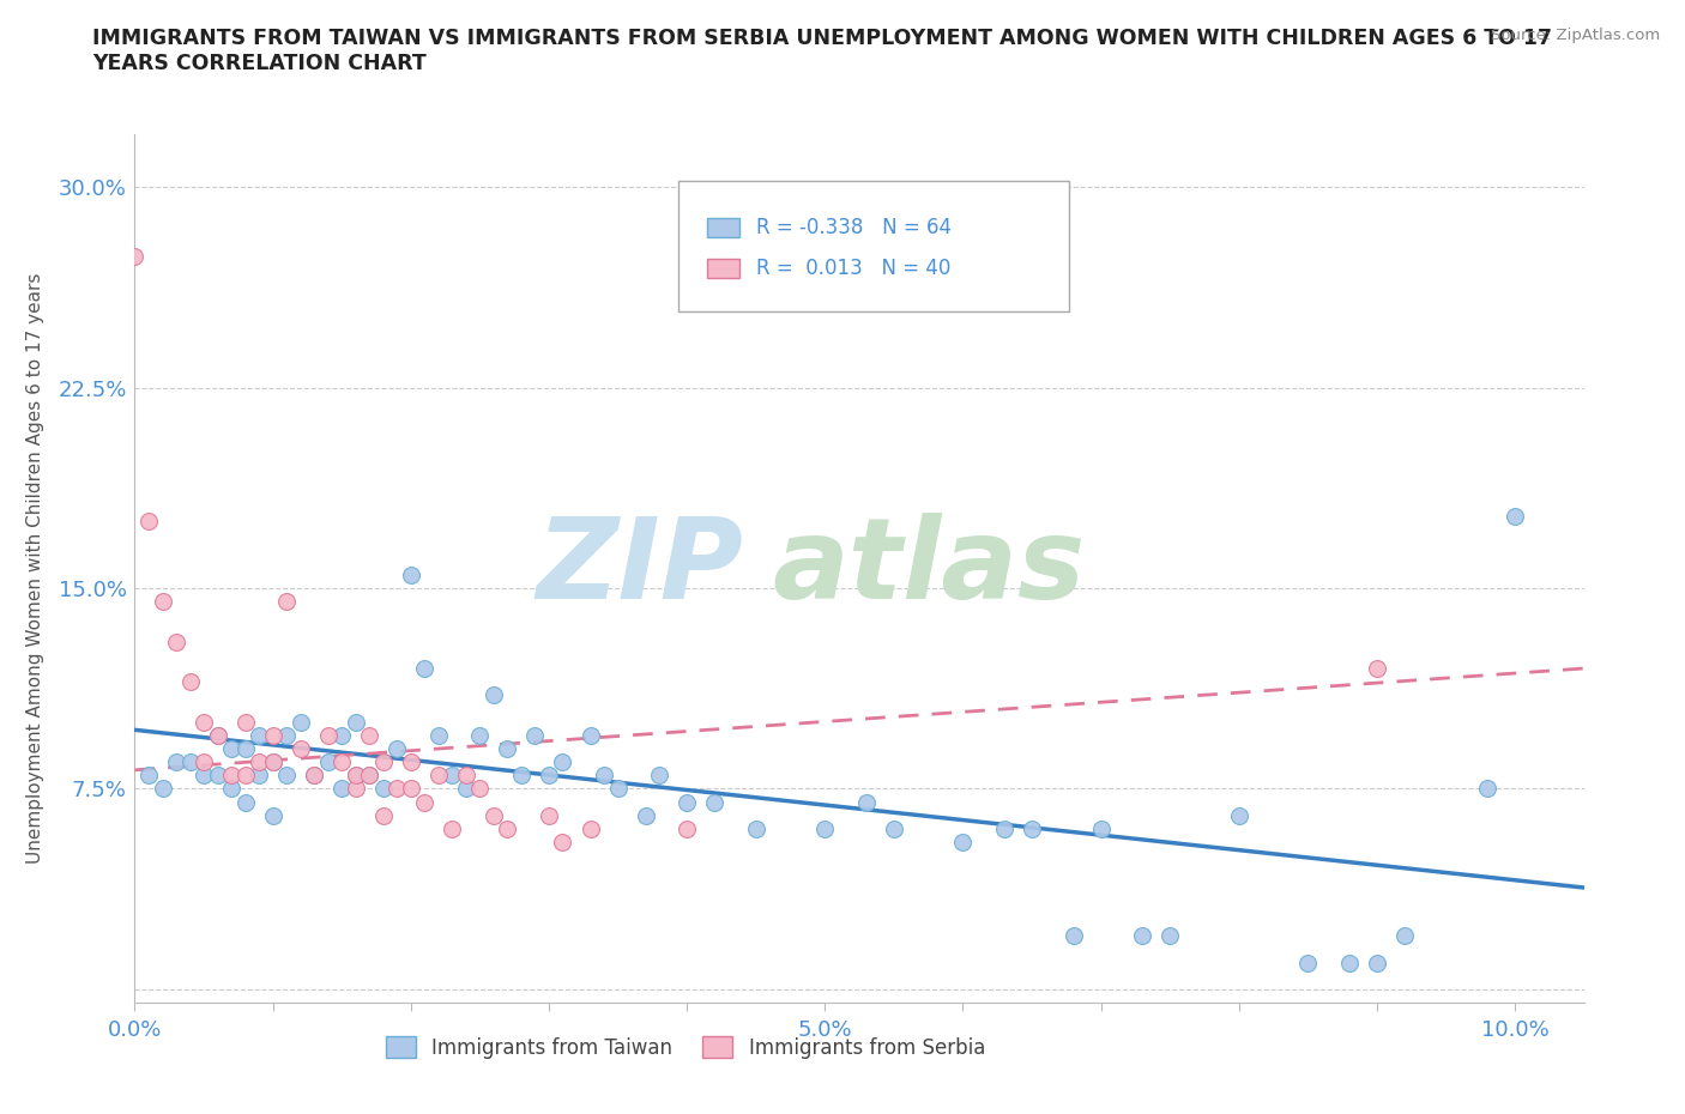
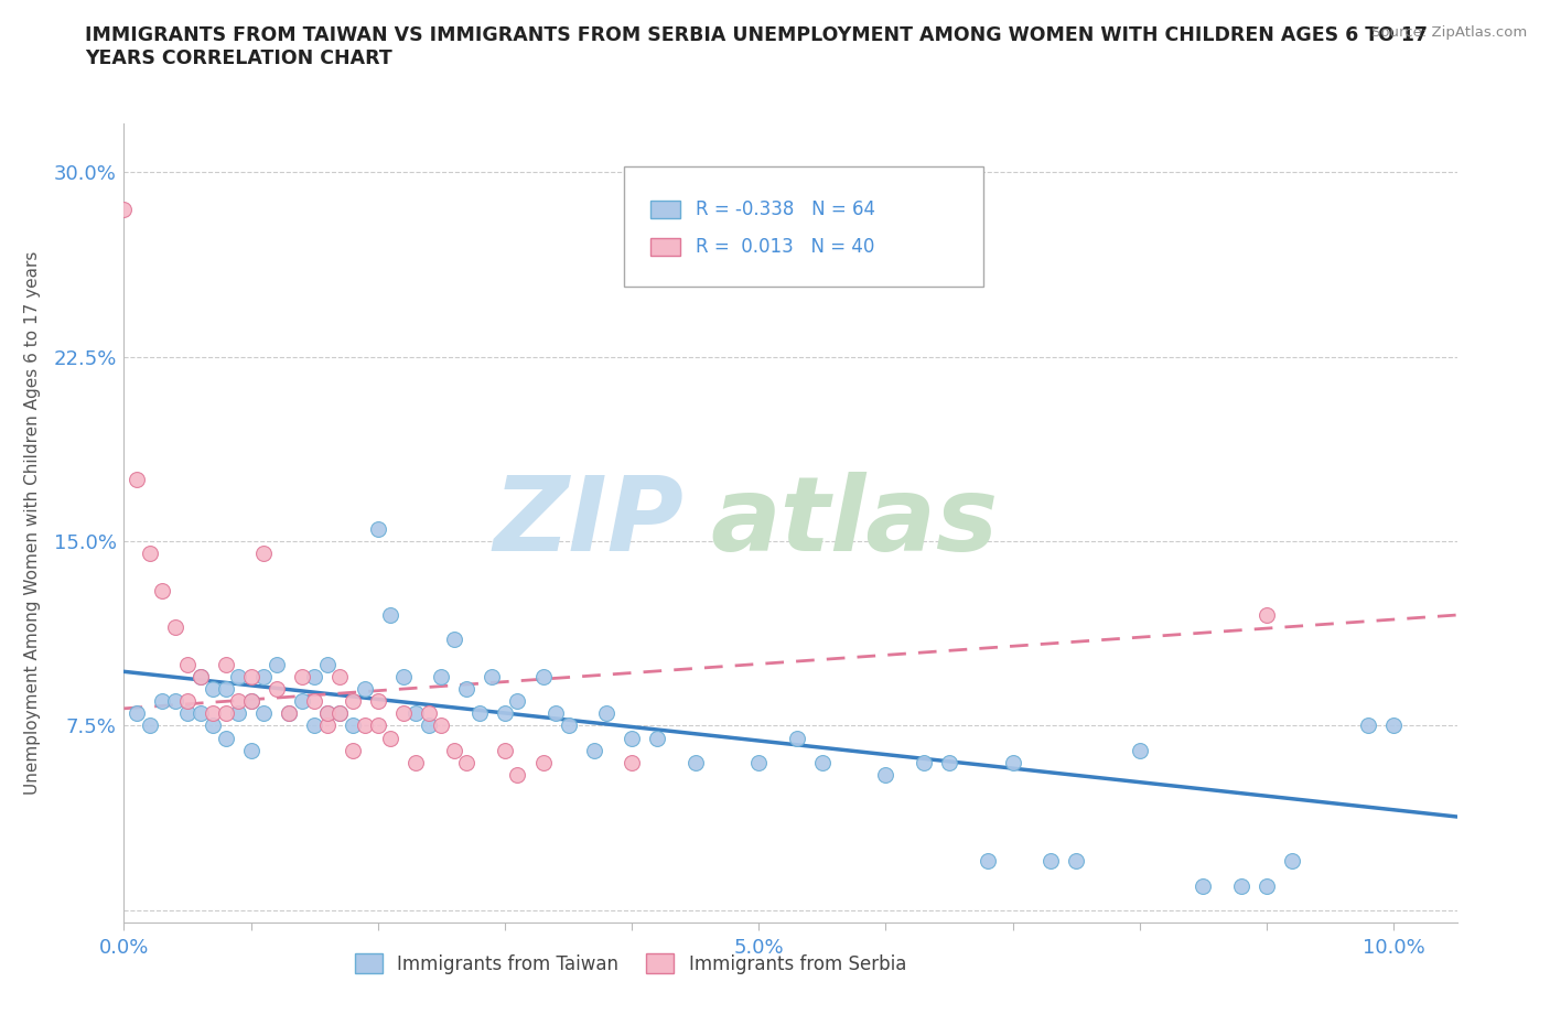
Immigrants from Serbia/0.0%: 27.4% -> 28.5%
Immigrants from Taiwan/10.0%: 17.7% -> 7.5%
